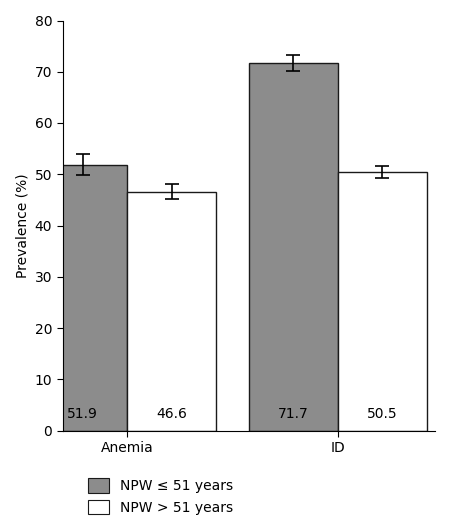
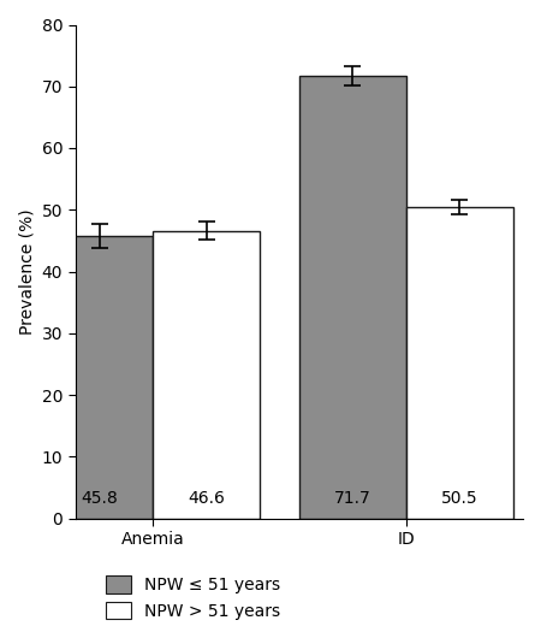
NPW ≤ 51 years/Anemia: 51.9 -> 45.8
